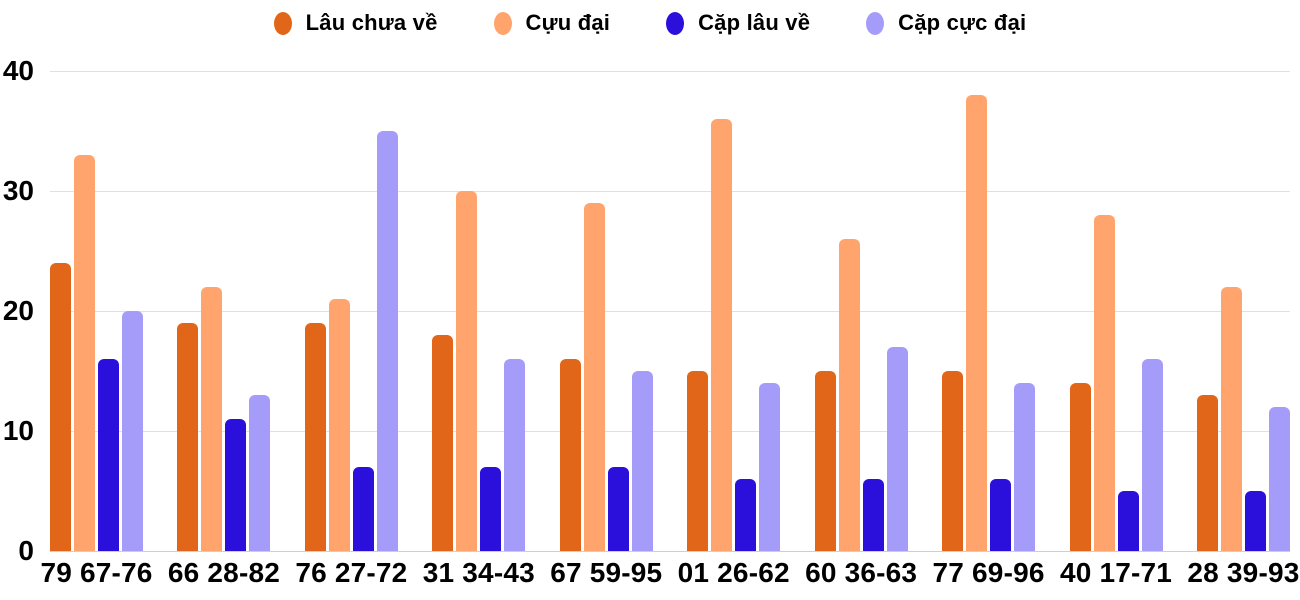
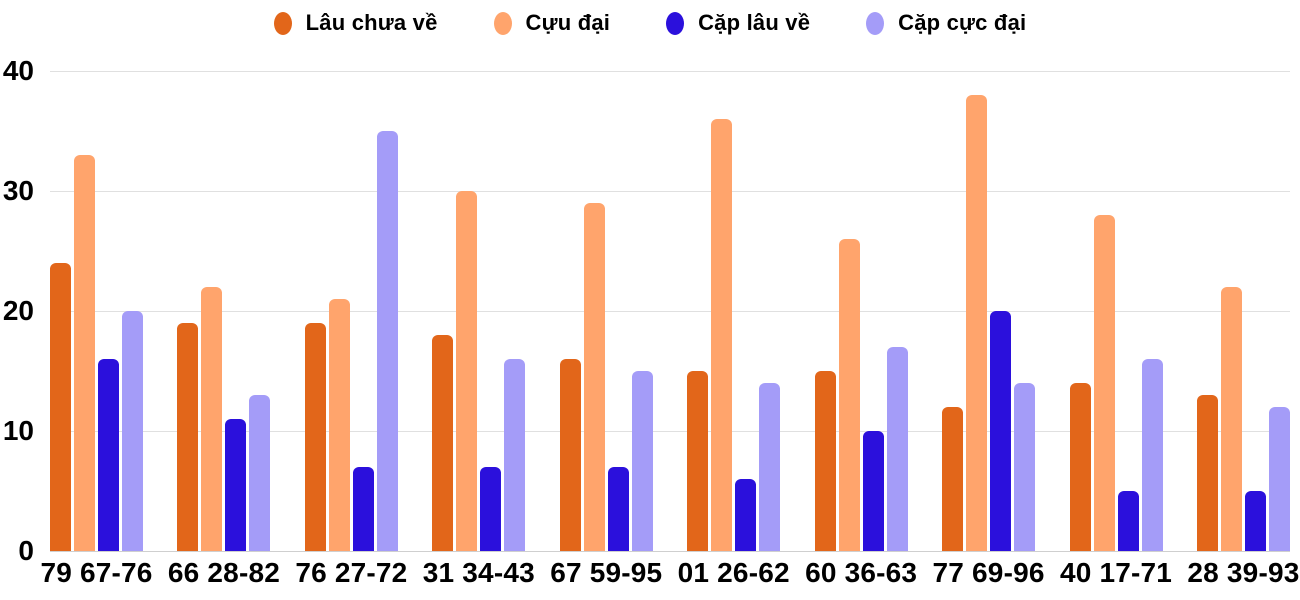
Cặp lâu về/60 36-63: 6 -> 10
Lâu chưa về/77 69-96: 15 -> 12
Cặp lâu về/77 69-96: 6 -> 20
